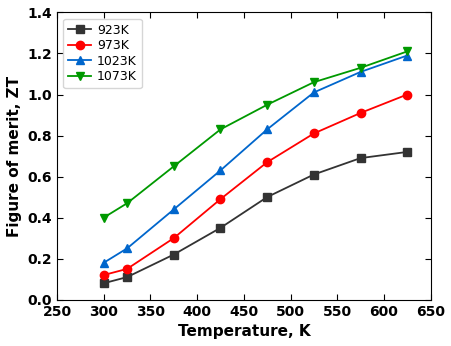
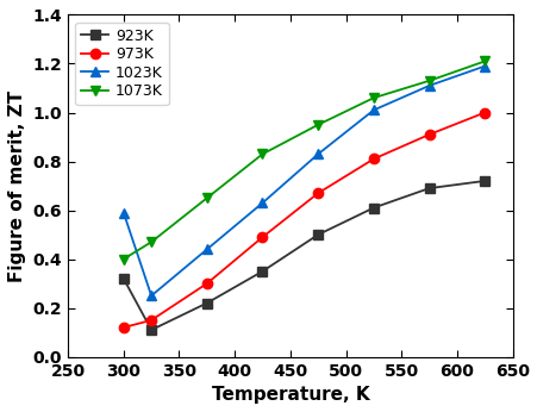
923K/300: 0.08 -> 0.32
1023K/300: 0.18 -> 0.59
